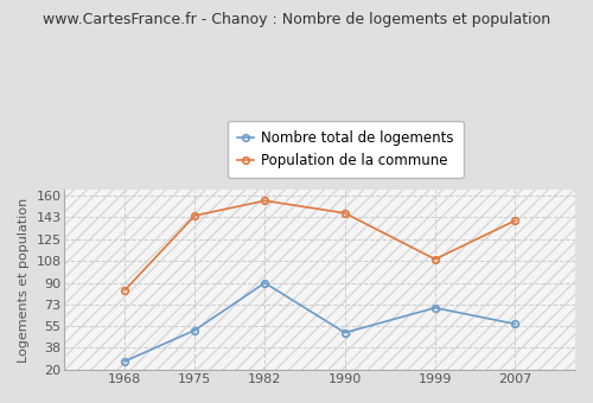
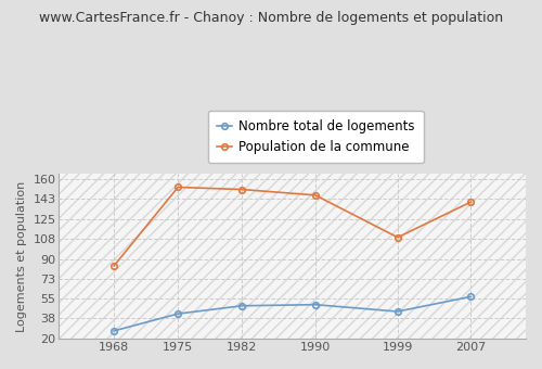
Nombre total de logements/1975: 52 -> 42
Population de la commune/1975: 144 -> 153
Nombre total de logements/1982: 90 -> 49
Population de la commune/1982: 156 -> 151
Nombre total de logements/1999: 70 -> 44
